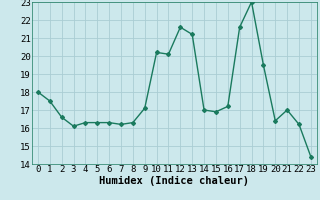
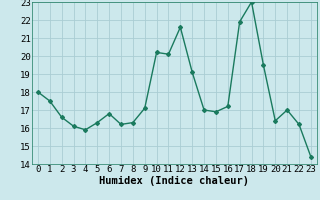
4: 16.3 -> 15.9
6: 16.3 -> 16.8
13: 21.2 -> 19.1
17: 21.6 -> 21.9
